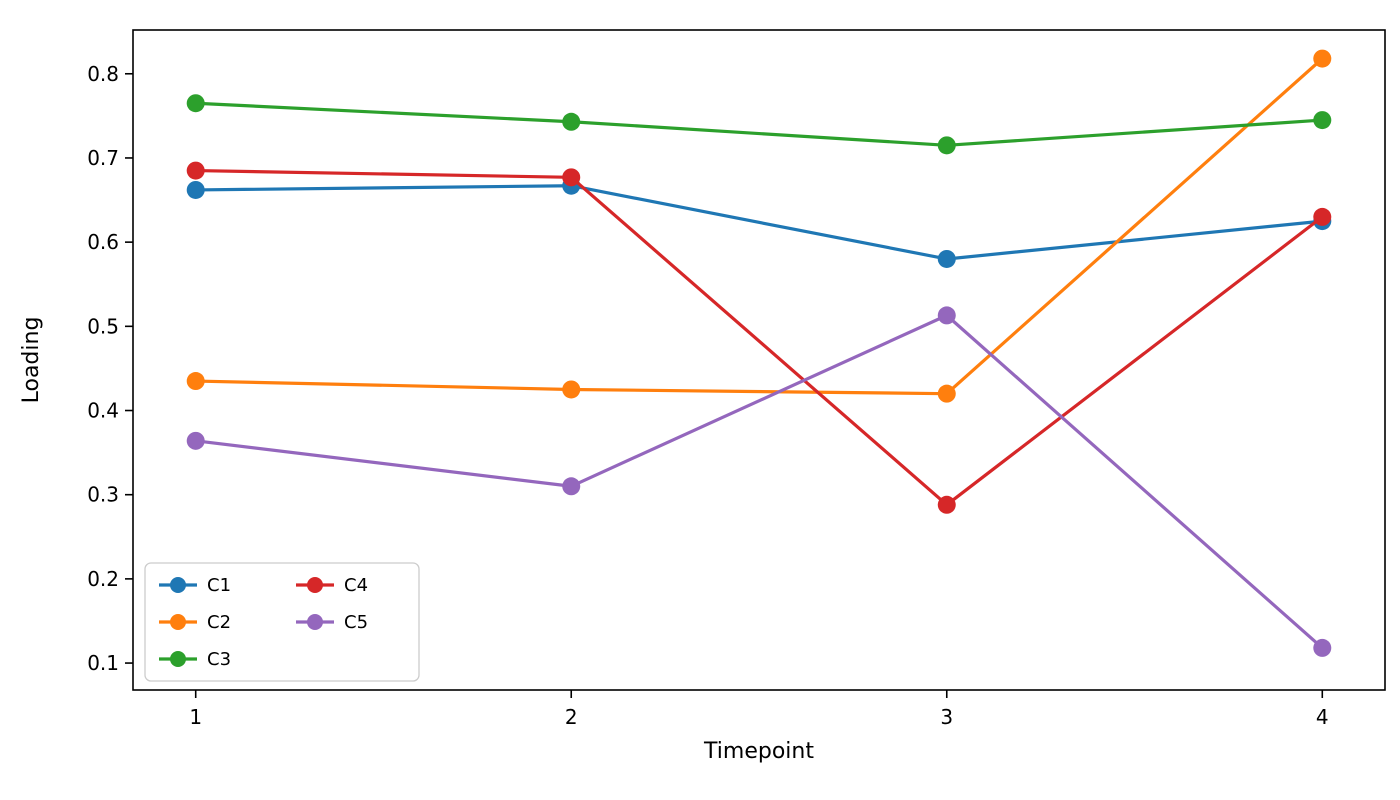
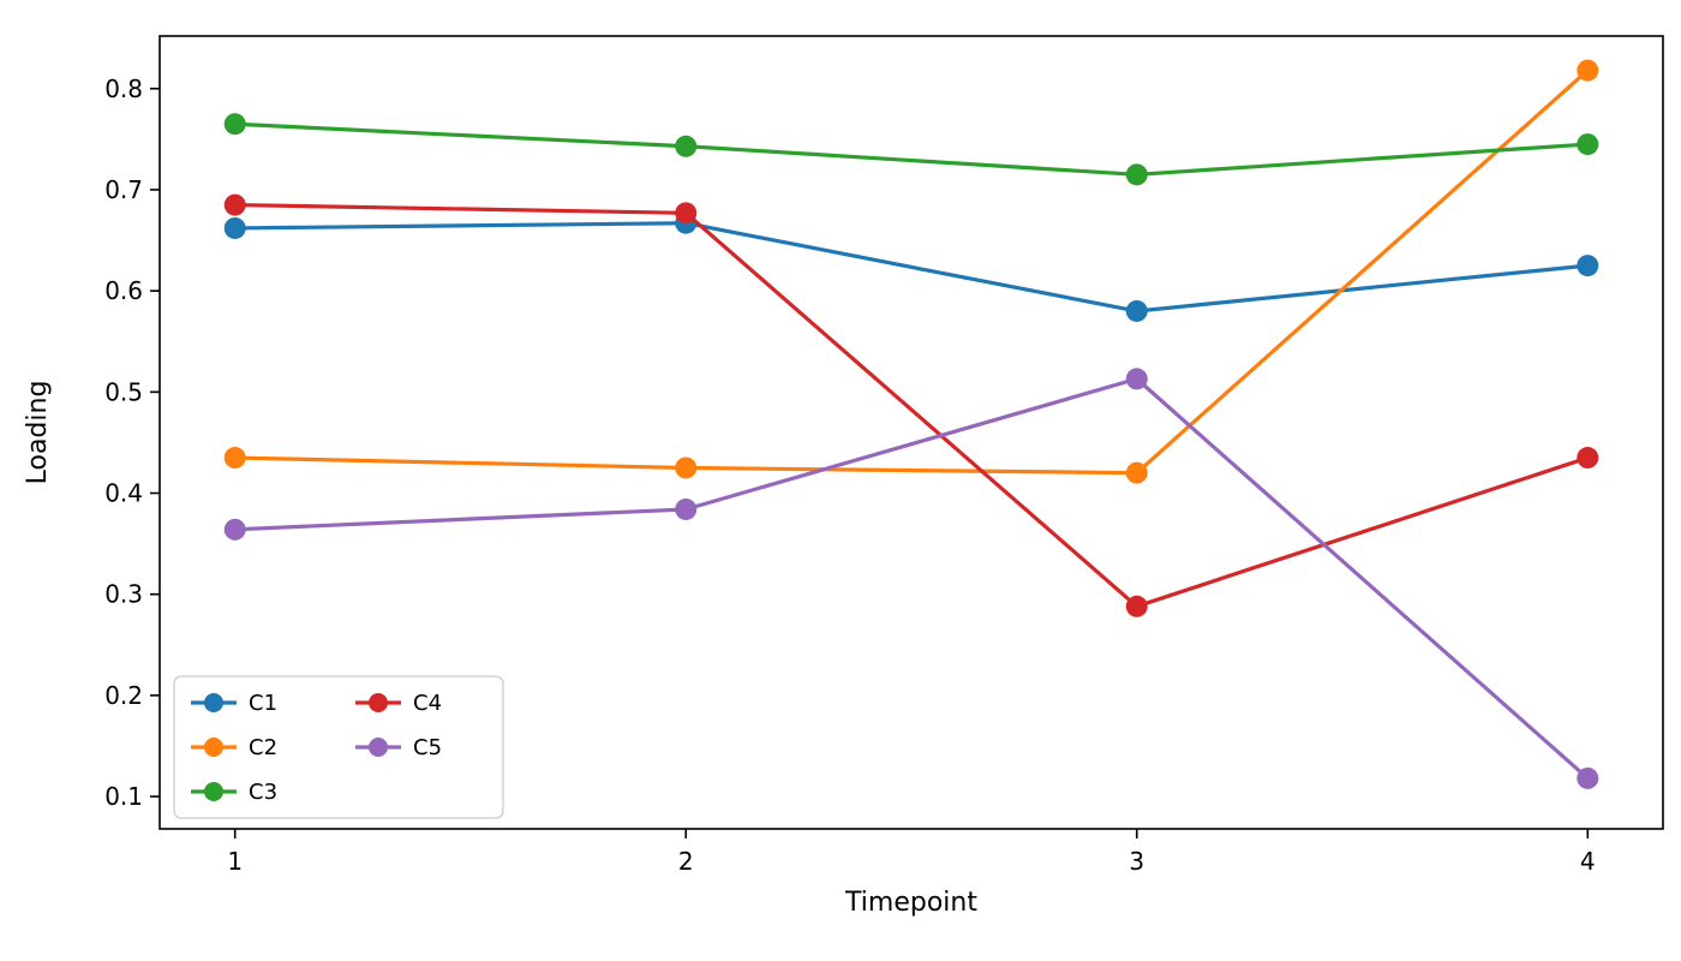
C5/2: 0.31 -> 0.38
C4/4: 0.63 -> 0.43
